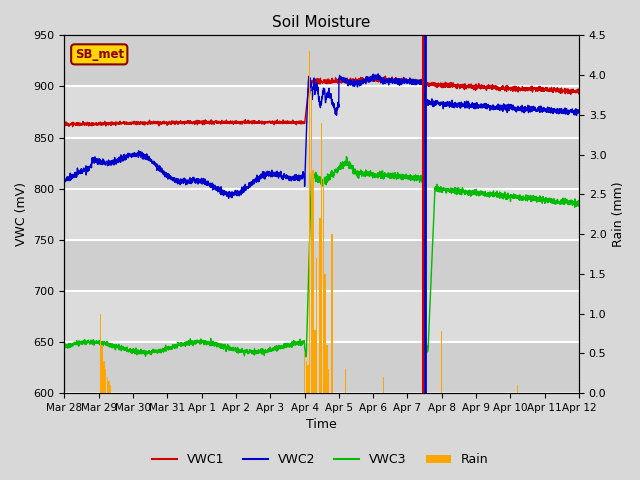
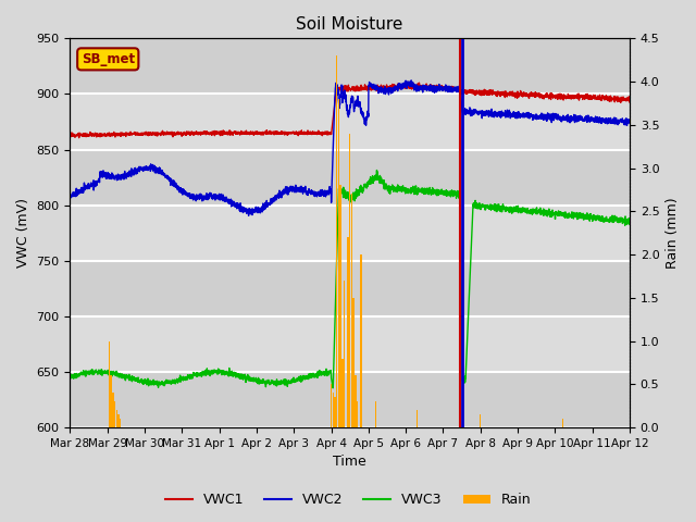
Rain/Apr 8: 0.78 -> 0.15
